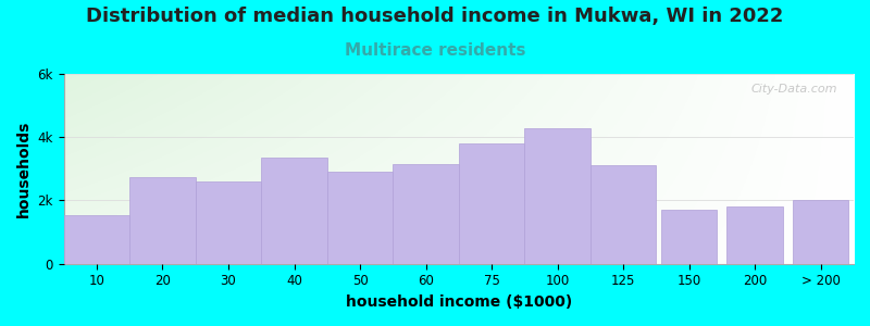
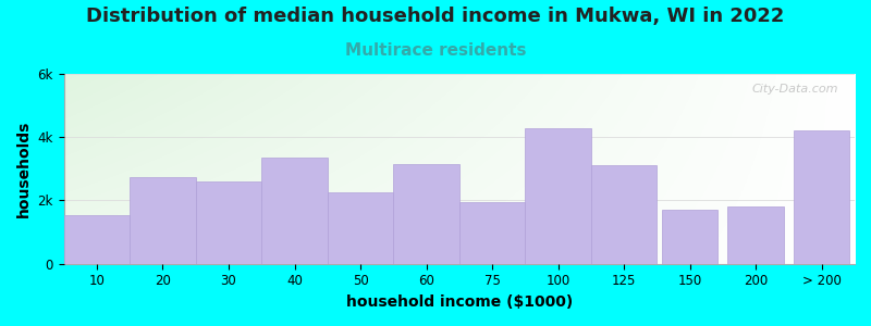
50: 2.90k -> 2.25k
75: 3.80k -> 1.95k
> 200: 2.00k -> 4.20k
